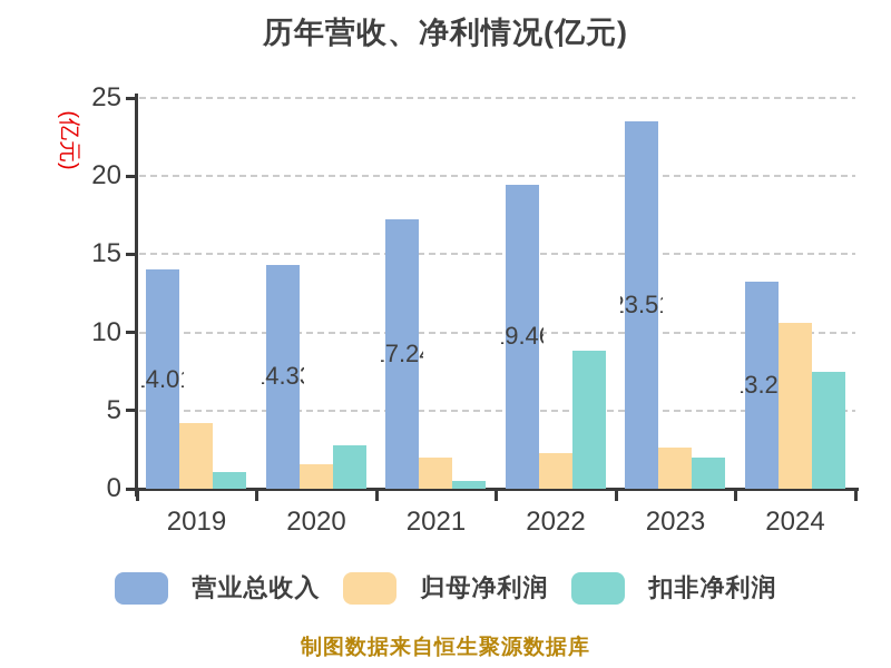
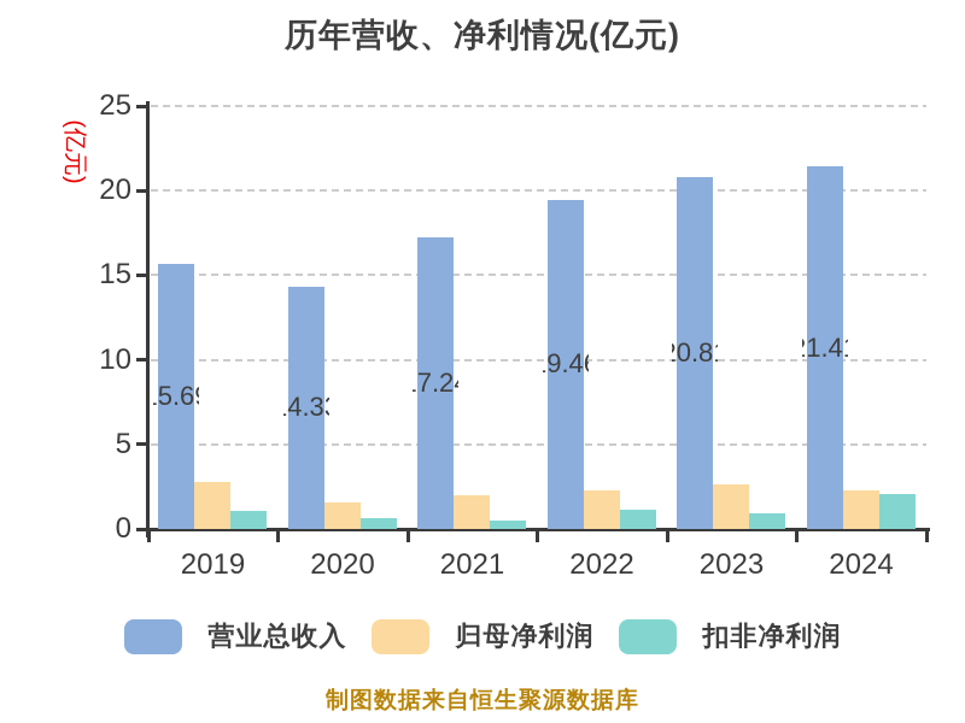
营业总收入/2019: 14.01 -> 15.69
归母净利润/2019: 4.2 -> 2.8
扣非净利润/2020: 2.8 -> 0.7
扣非净利润/2022: 8.8 -> 1.1
营业总收入/2023: 23.51 -> 20.81
扣非净利润/2023: 2.0 -> 0.9
营业总收入/2024: 13.25 -> 21.41
归母净利润/2024: 10.6 -> 2.2
扣非净利润/2024: 7.5 -> 2.1
